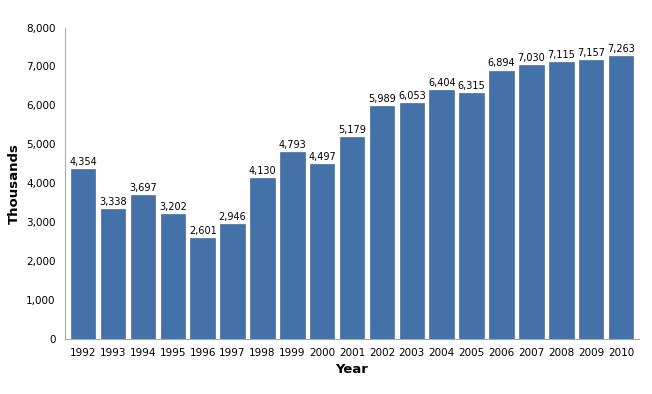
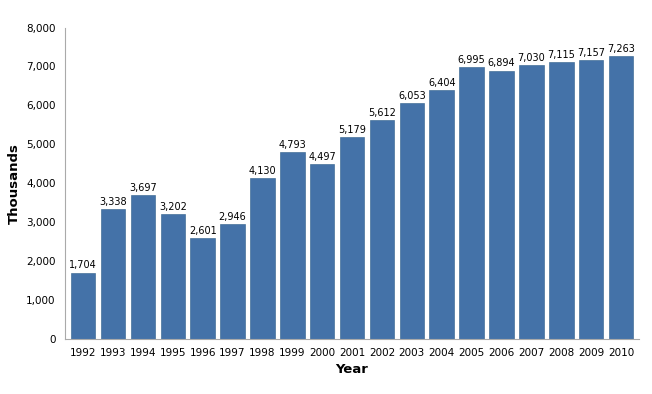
1992: 4,354 -> 1,704
2002: 5,989 -> 5,612
2005: 6,315 -> 6,995
